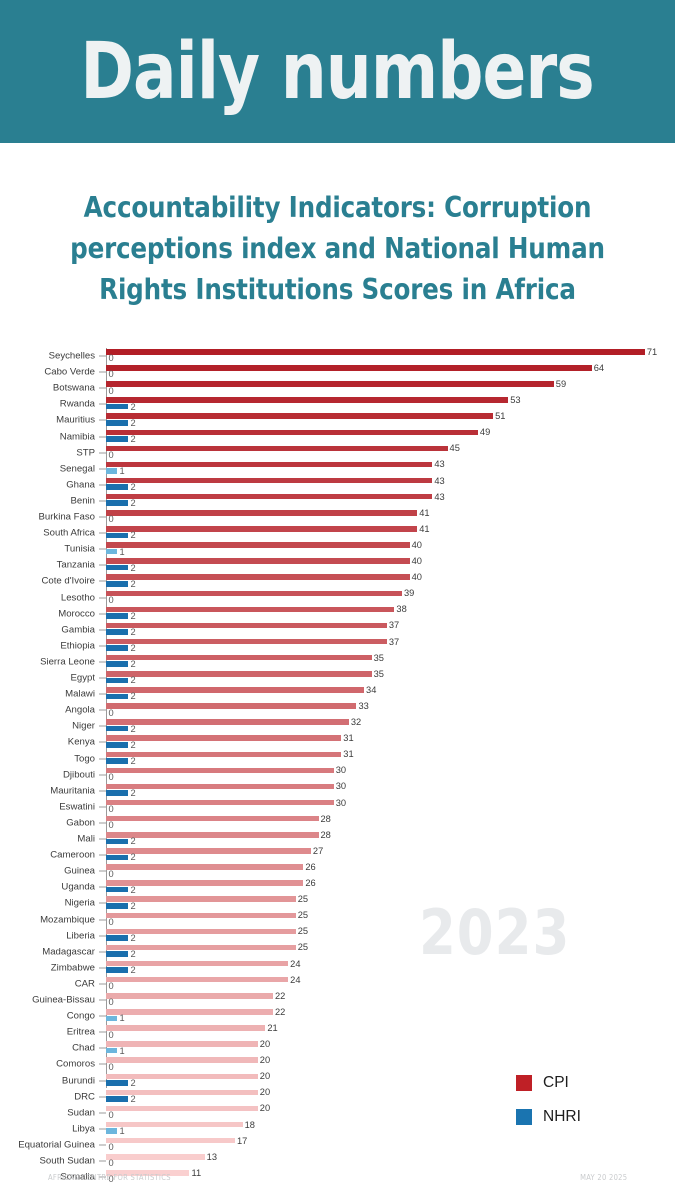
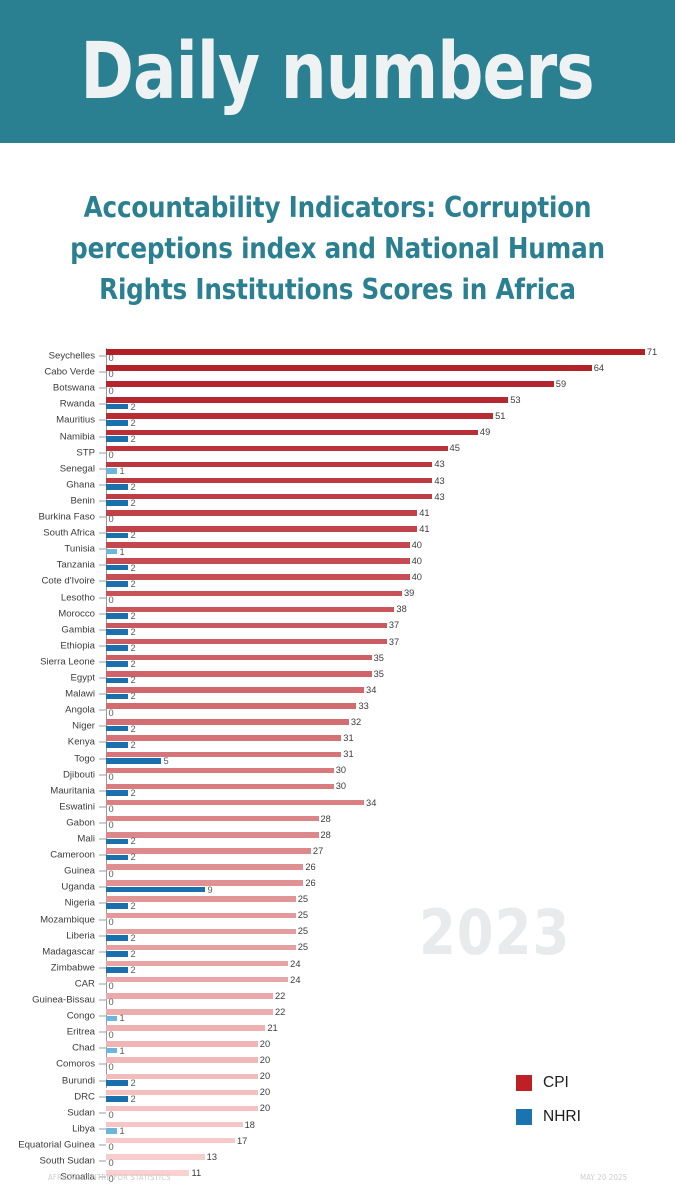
NHRI/Togo: 2 -> 5
CPI/Eswatini: 30 -> 34
NHRI/Uganda: 2 -> 9
